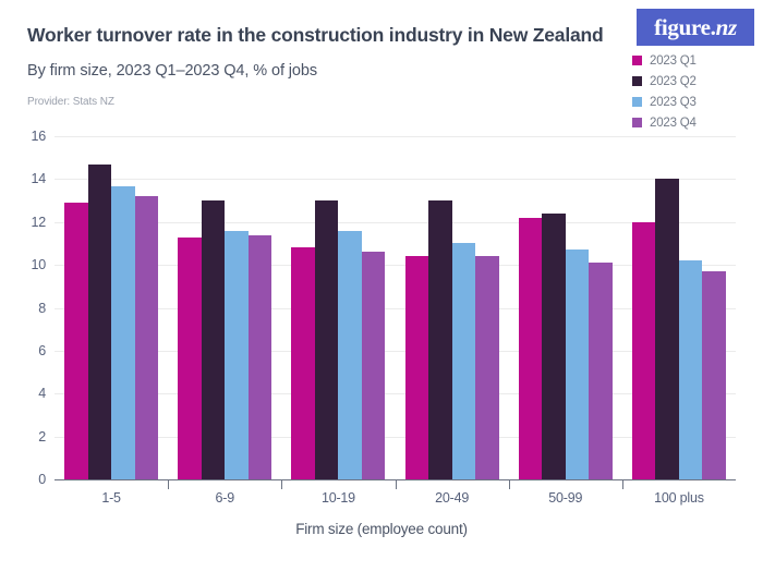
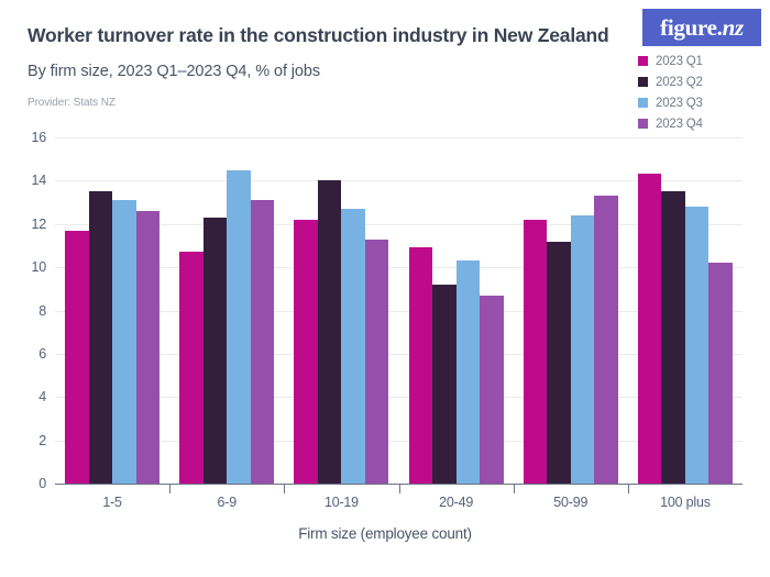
2023 Q1/1-5: 12.9 -> 11.7
2023 Q2/1-5: 14.7 -> 13.5
2023 Q3/1-5: 13.7 -> 13.1
2023 Q4/1-5: 13.2 -> 12.6
2023 Q1/6-9: 11.3 -> 10.7
2023 Q2/6-9: 13.0 -> 12.3
2023 Q3/6-9: 11.6 -> 14.5
2023 Q4/6-9: 11.4 -> 13.1
2023 Q1/10-19: 10.8 -> 12.2
2023 Q2/10-19: 13.0 -> 14.0
2023 Q3/10-19: 11.6 -> 12.7
2023 Q4/10-19: 10.6 -> 11.3
2023 Q1/20-49: 10.4 -> 10.9
2023 Q2/20-49: 13.0 -> 9.2
2023 Q3/20-49: 11.0 -> 10.3
2023 Q4/20-49: 10.4 -> 8.7
2023 Q2/50-99: 12.4 -> 11.2
2023 Q3/50-99: 10.7 -> 12.4
2023 Q4/50-99: 10.1 -> 13.3
2023 Q1/100 plus: 12.0 -> 14.3
2023 Q2/100 plus: 14.0 -> 13.5
2023 Q3/100 plus: 10.2 -> 12.8
2023 Q4/100 plus: 9.7 -> 10.2
